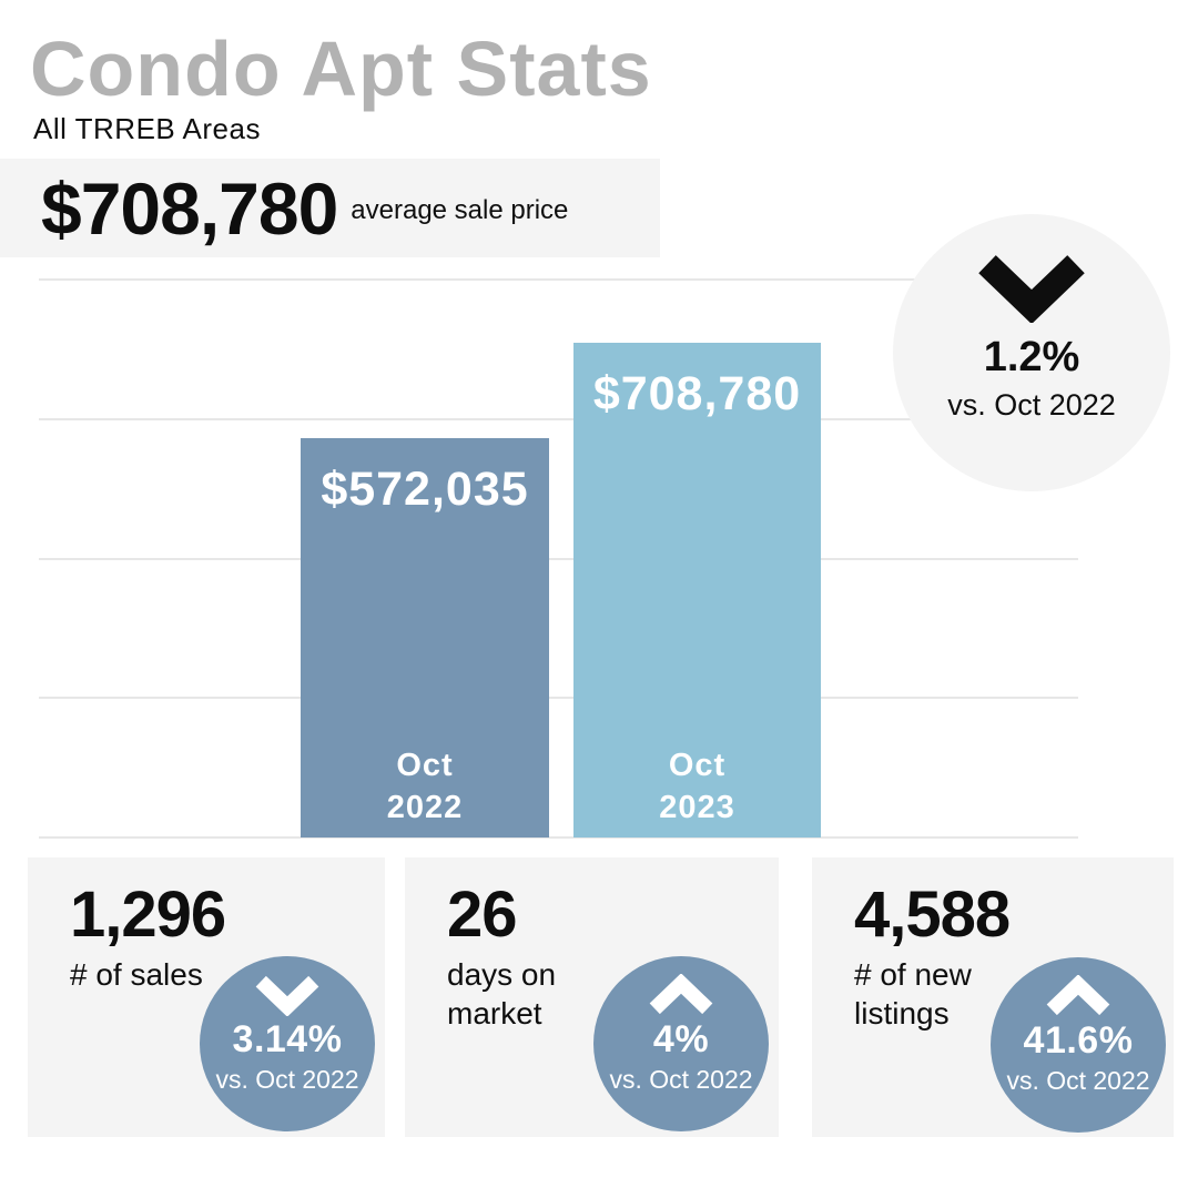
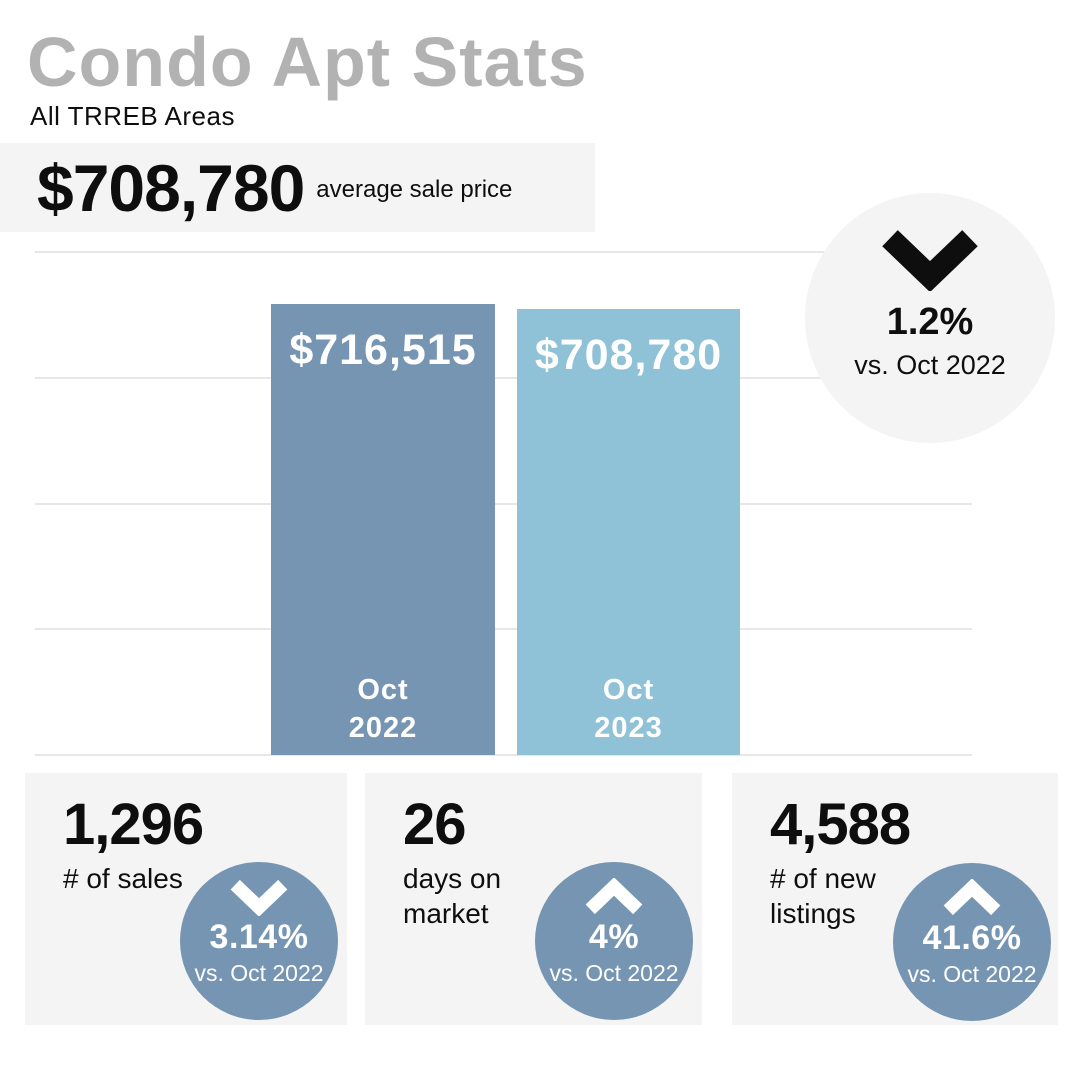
Oct 2022: $572,035 -> $716,515
